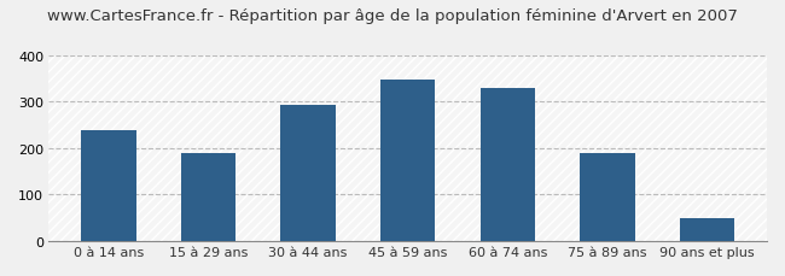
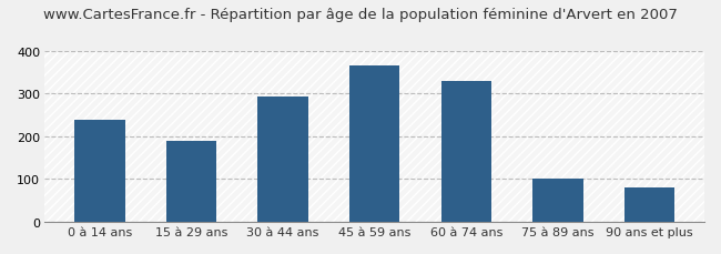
45 à 59 ans: 348 -> 365
75 à 89 ans: 188 -> 100
90 ans et plus: 48 -> 80
